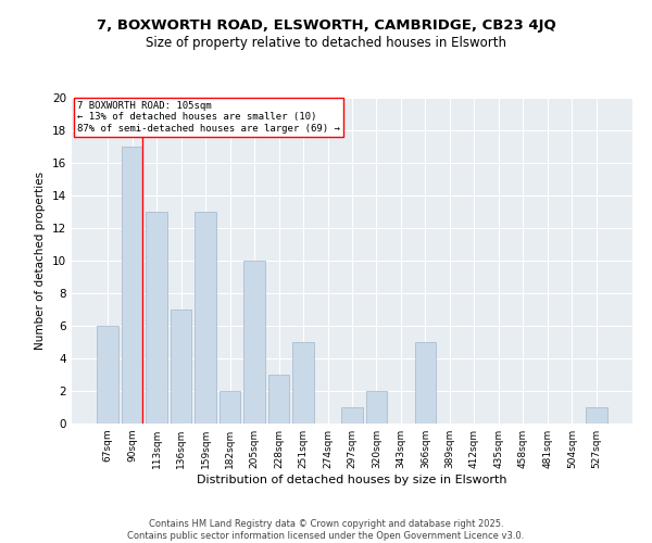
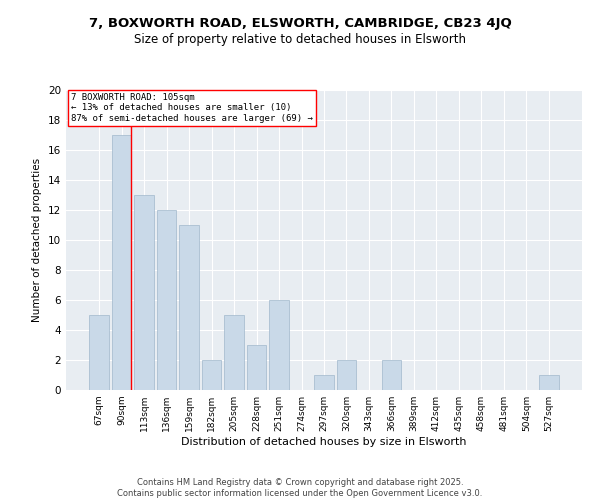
67sqm: 6 -> 5
136sqm: 7 -> 12
159sqm: 13 -> 11
205sqm: 10 -> 5
251sqm: 5 -> 6
366sqm: 5 -> 2
